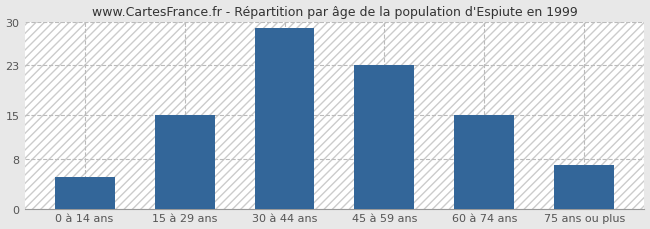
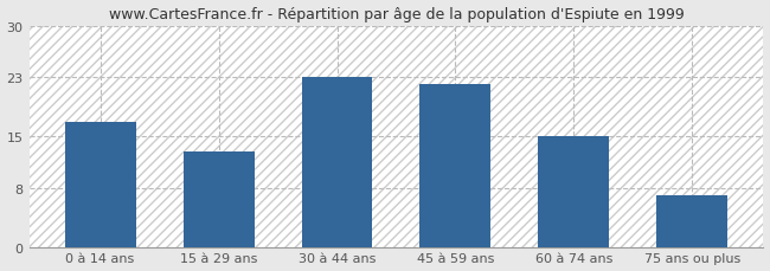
0 à 14 ans: 5 -> 17
15 à 29 ans: 15 -> 13
30 à 44 ans: 29 -> 23
45 à 59 ans: 23 -> 22
